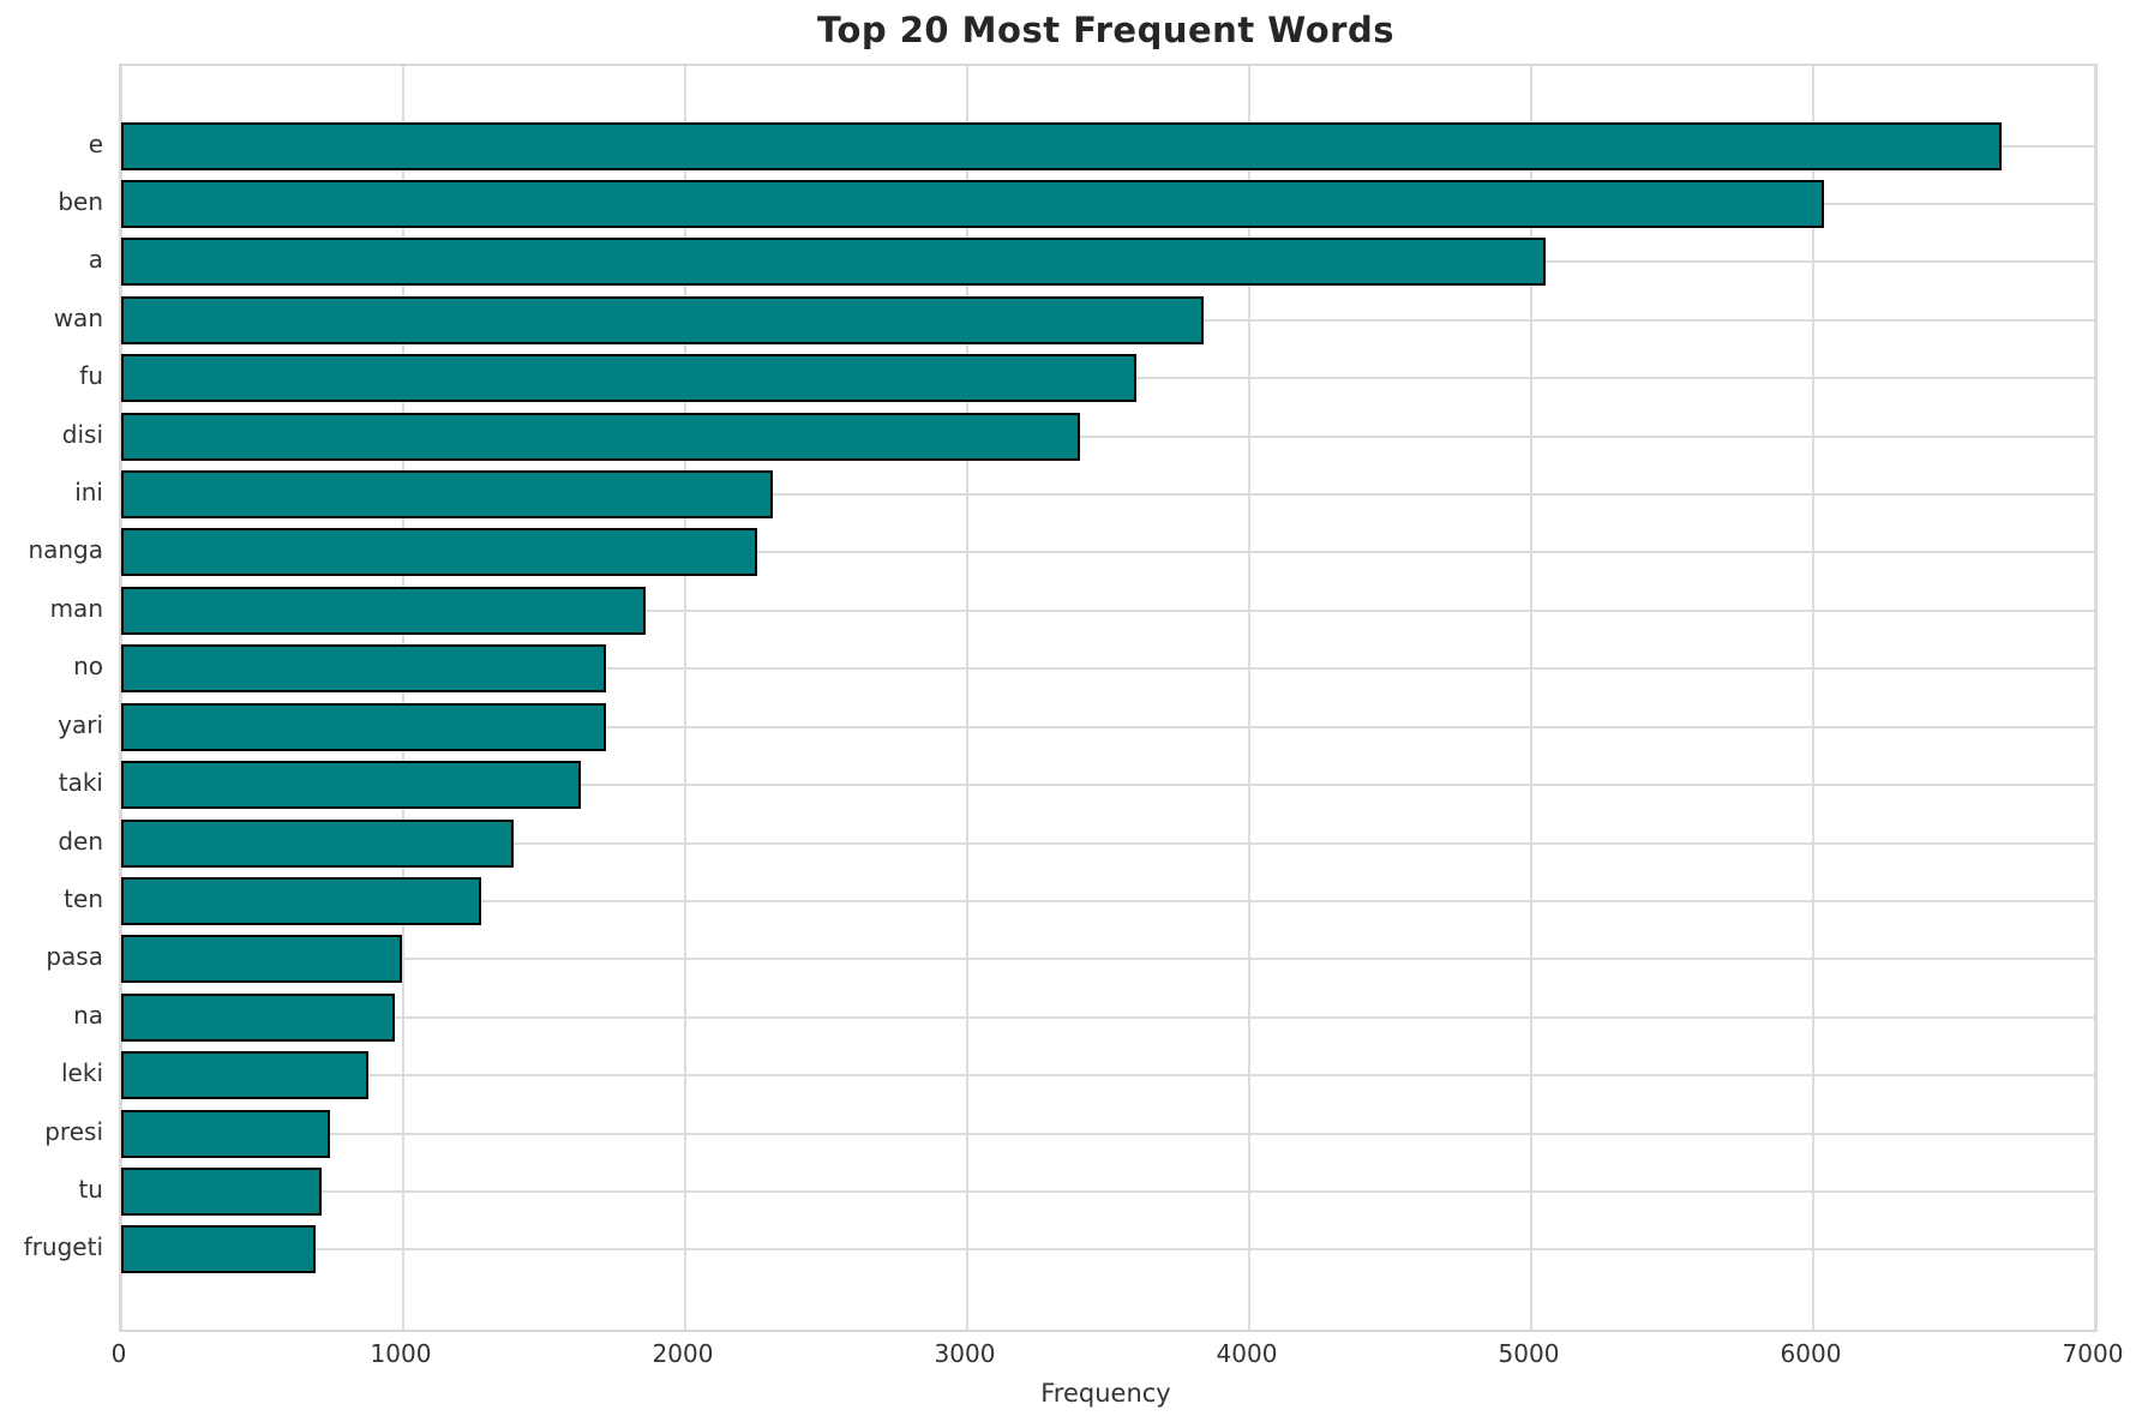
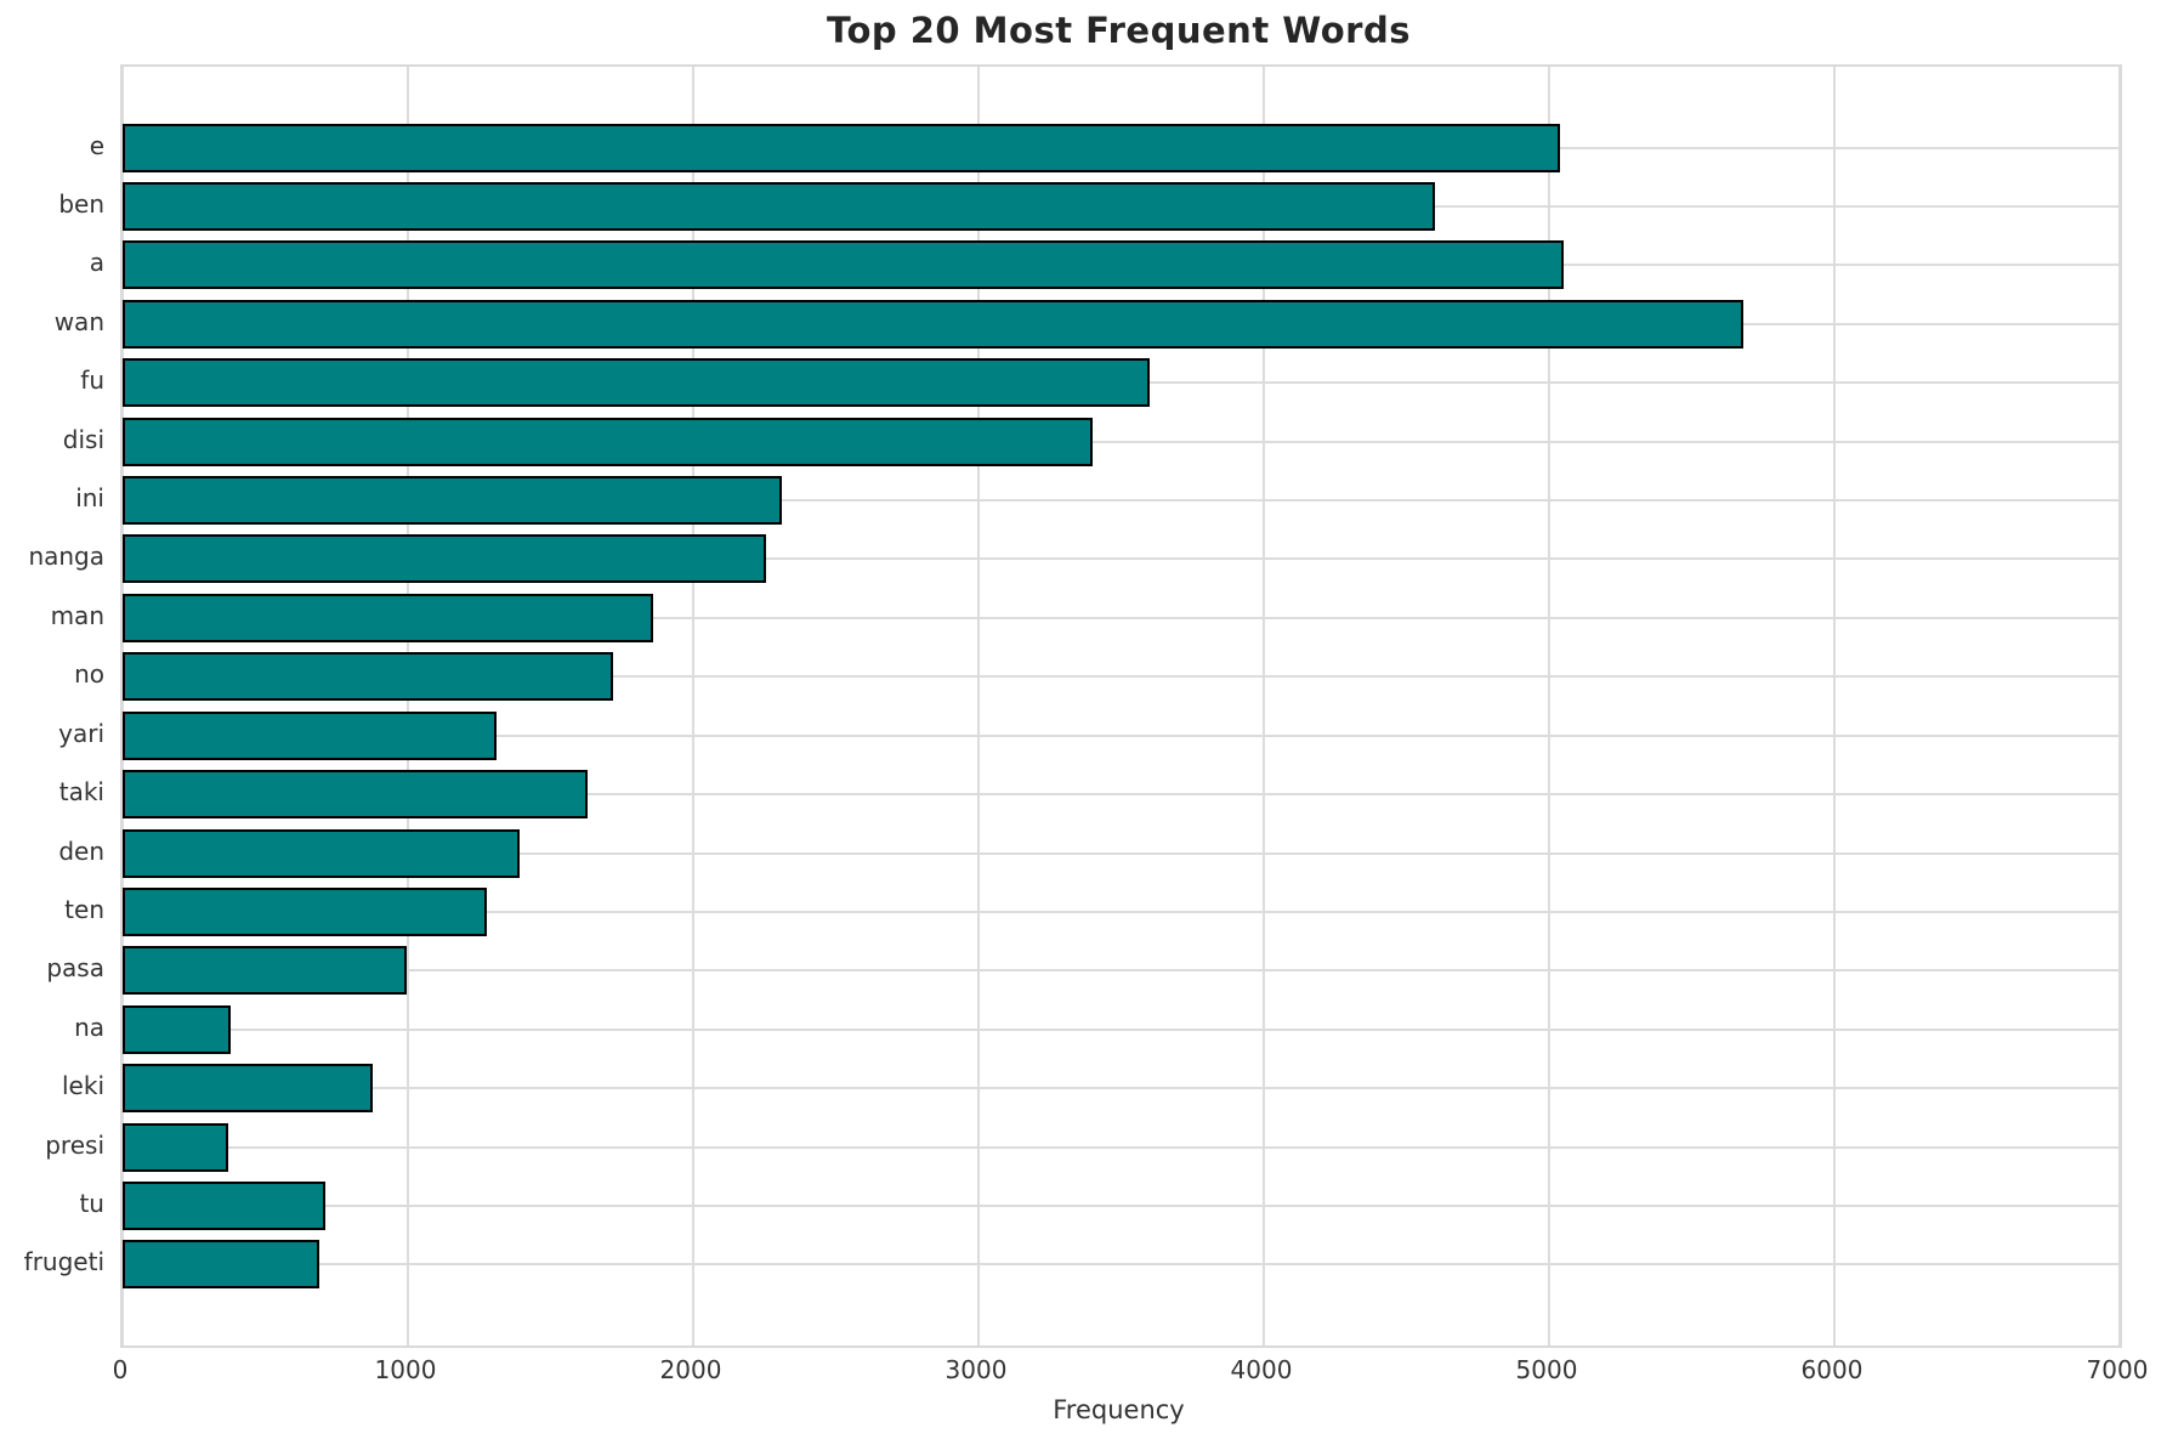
e: 6670 -> 5040
ben: 6040 -> 4600
wan: 3840 -> 5680
yari: 1720 -> 1310
na: 970 -> 380
presi: 740 -> 370
